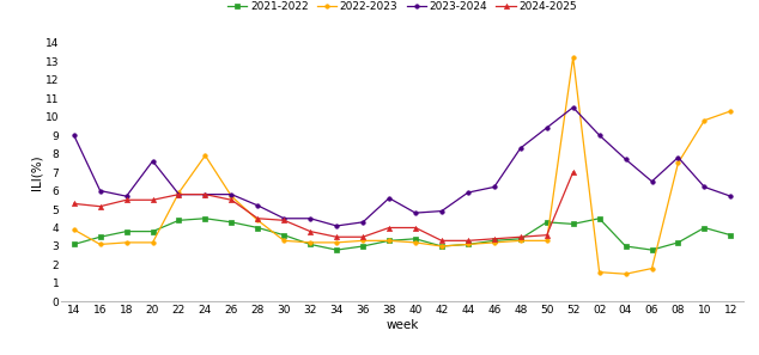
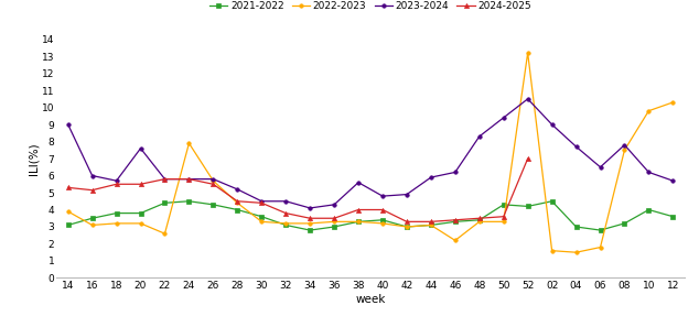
2022-2023/22: 5.9 -> 2.6
2022-2023/46: 3.2 -> 2.2
